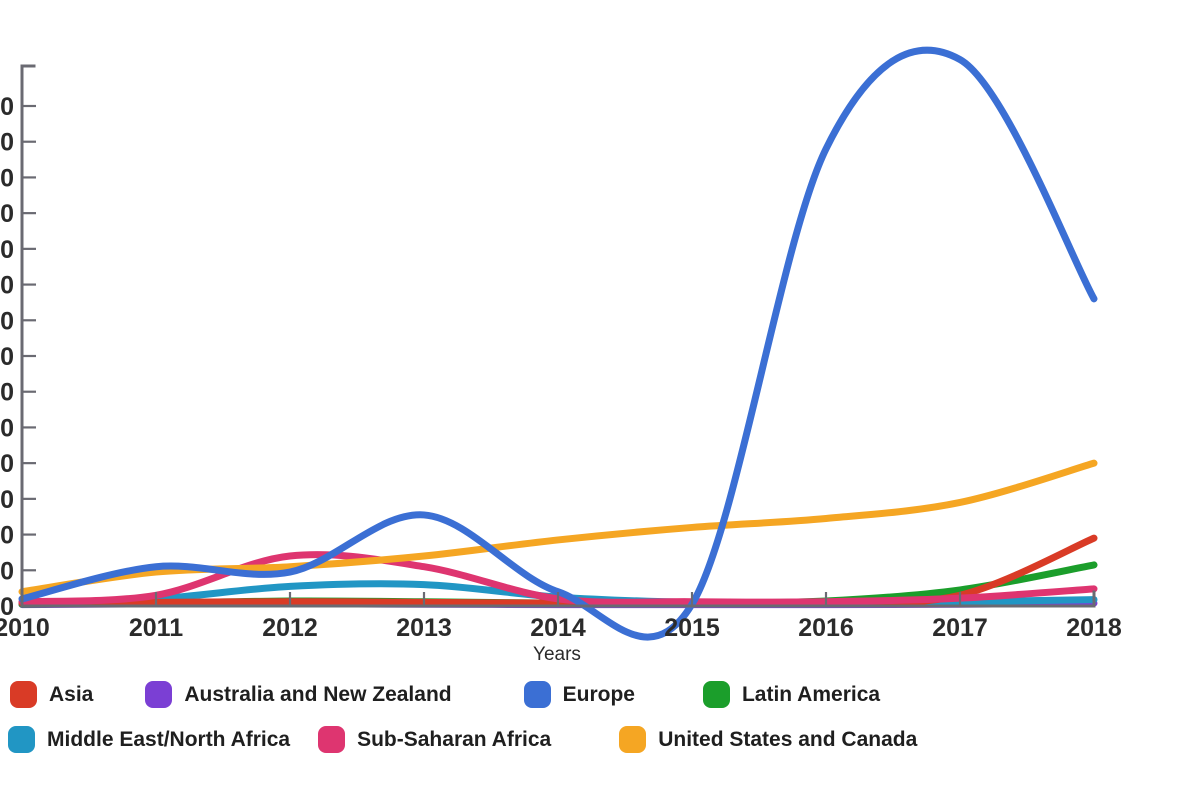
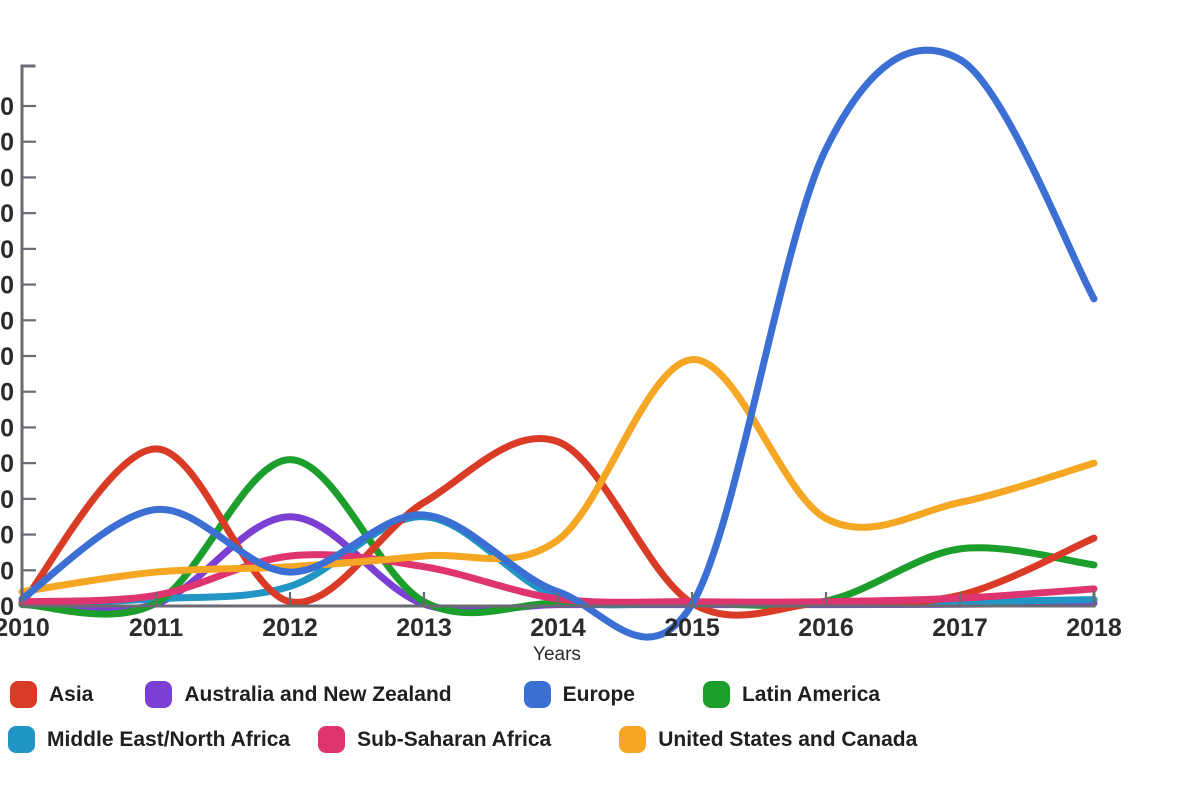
Asia/2011: 10 -> 440
Europe/2011: 110 -> 270
Australia and New Zealand/2012: 10 -> 250
Latin America/2012: 10 -> 410
Asia/2013: 10 -> 290
Middle East/North Africa/2013: 60 -> 250
Asia/2014: 10 -> 460
United States and Canada/2015: 220 -> 690
Latin America/2017: 40 -> 160
